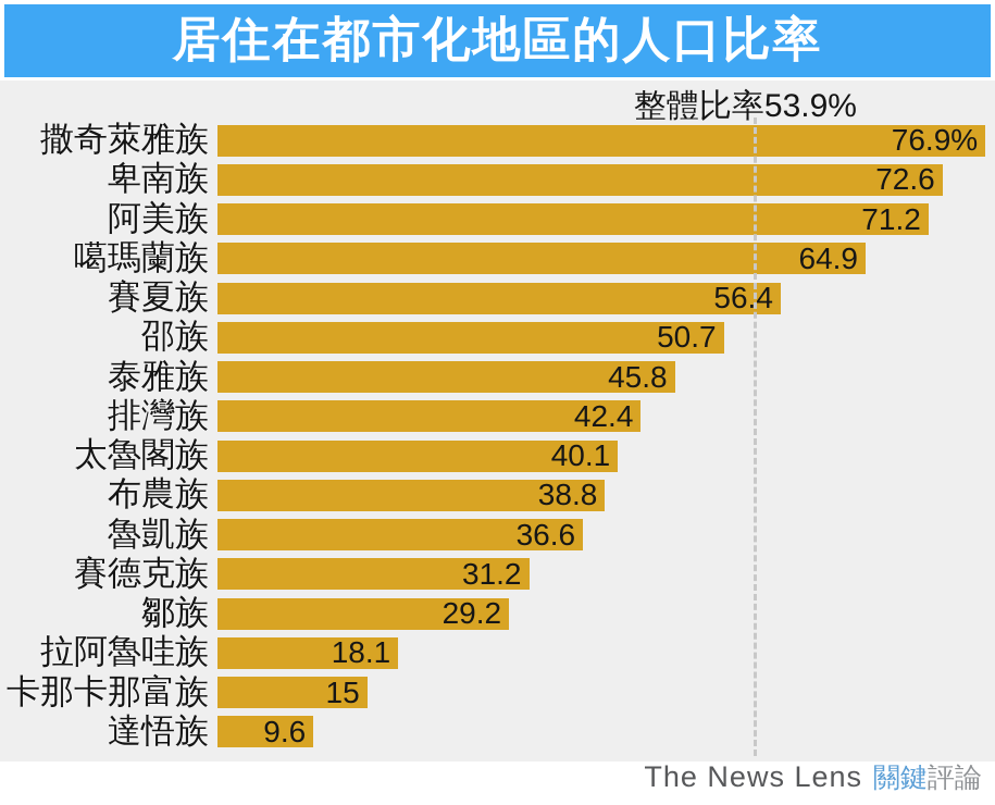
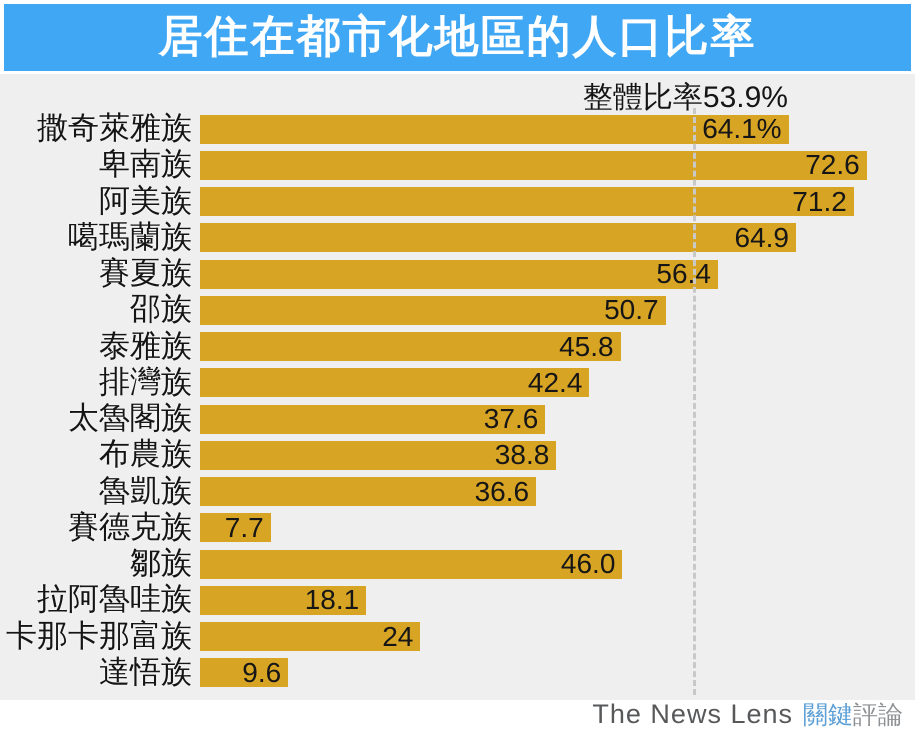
撒奇萊雅族: 76.9% -> 64.1%
太魯閣族: 40.1 -> 37.6
賽德克族: 31.2 -> 7.7
鄒族: 29.2 -> 46.0
卡那卡那富族: 15 -> 24
